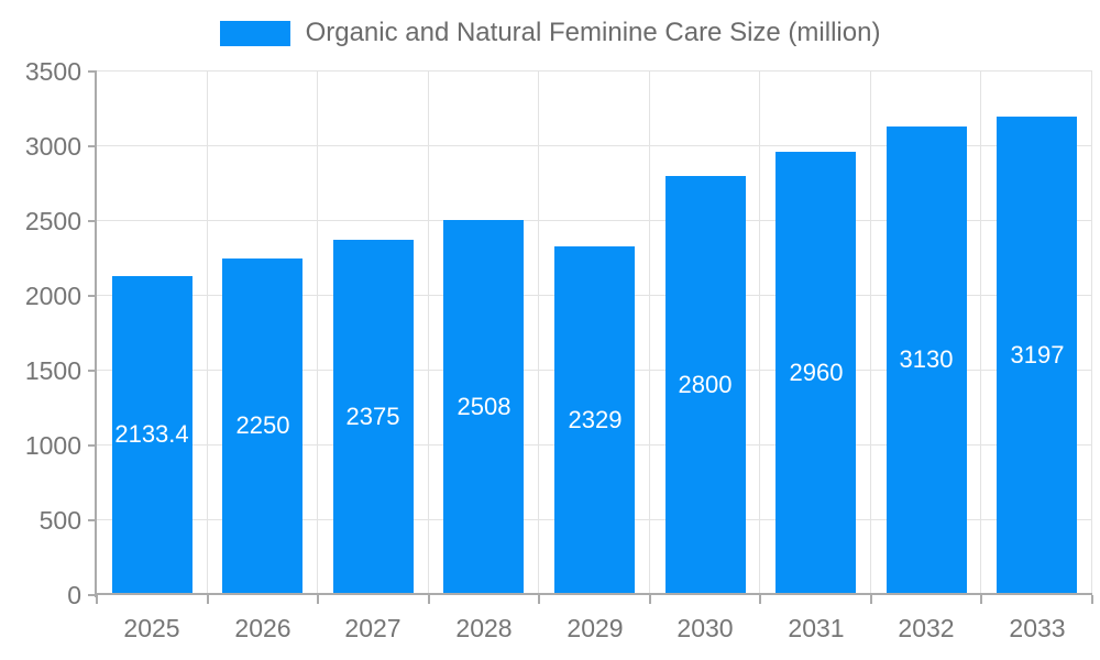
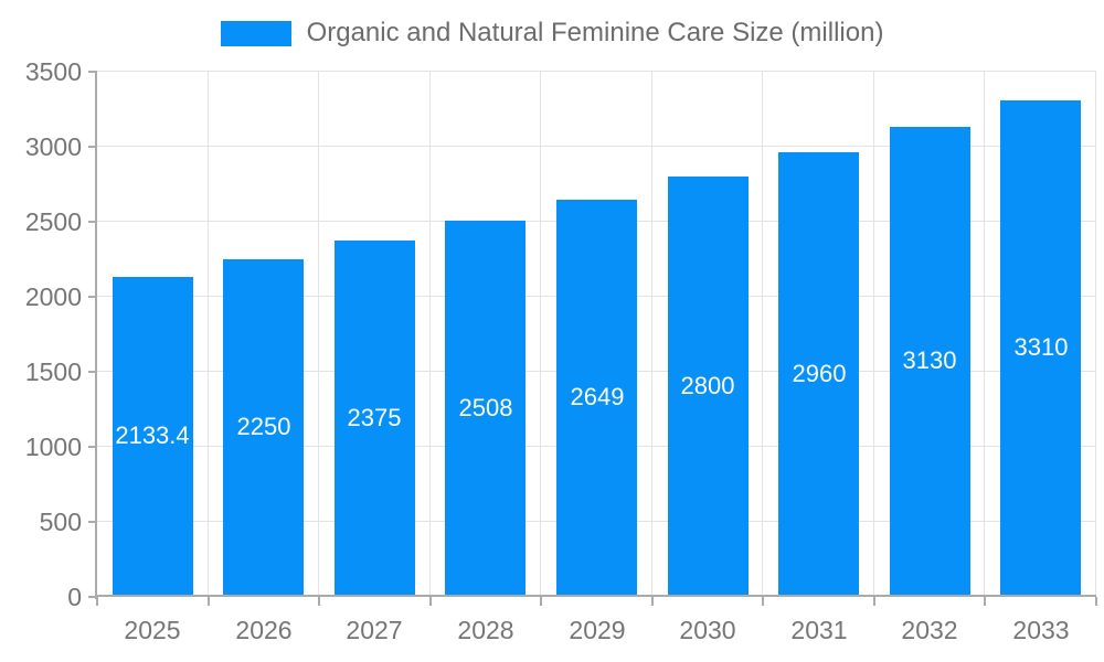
2029: 2329 -> 2649
2033: 3197 -> 3310
